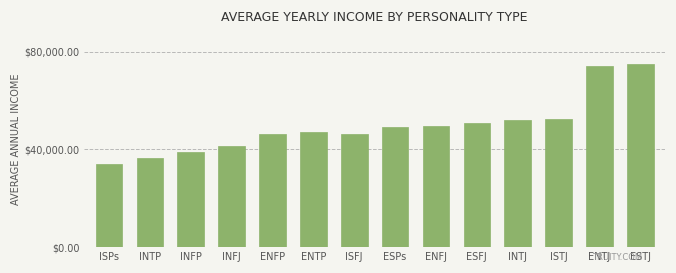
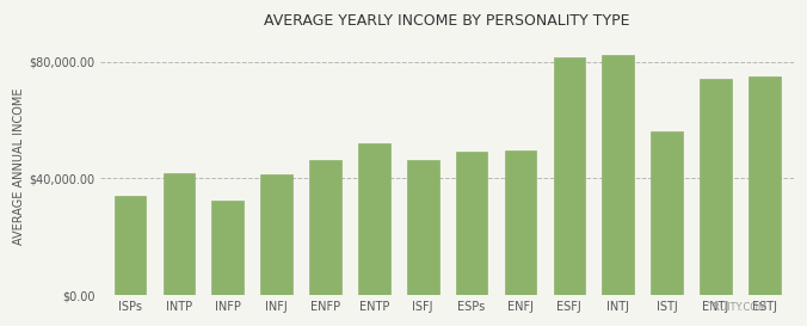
INTP: $36,500 -> $42,000
INFP: $39,000 -> $32,500
ENTP: $47,000 -> $52,000
ESFJ: $51,000 -> $81,500
INTJ: $52,000 -> $82,500
ISTJ: $52,500 -> $56,000
